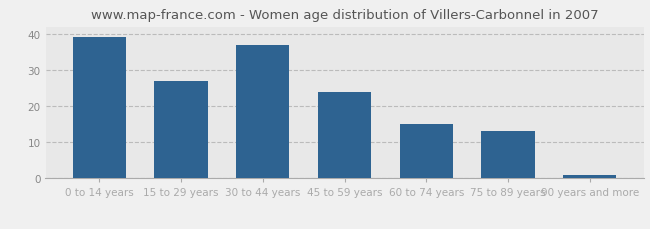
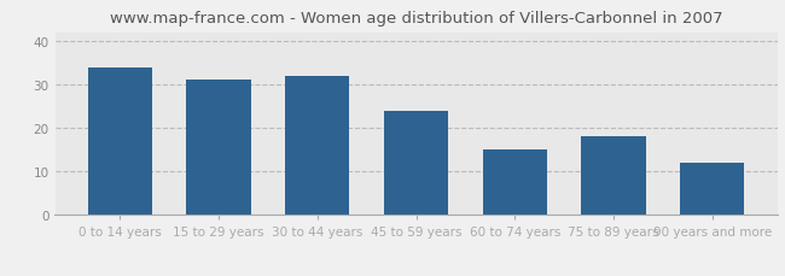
0 to 14 years: 39 -> 34
15 to 29 years: 27 -> 31
30 to 44 years: 37 -> 32
75 to 89 years: 13 -> 18
90 years and more: 1 -> 12
